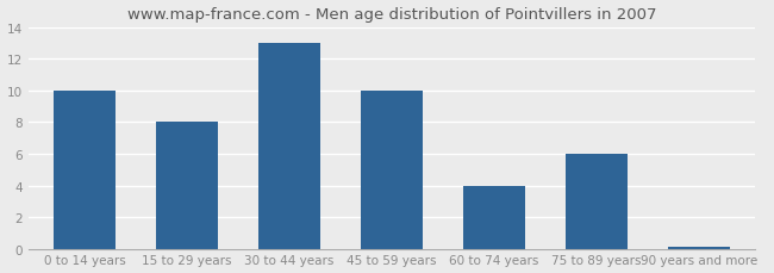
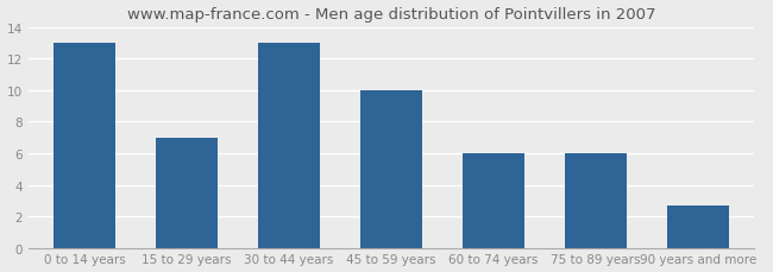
0 to 14 years: 10.0 -> 13.0
15 to 29 years: 8.0 -> 7.0
60 to 74 years: 4.0 -> 6.0
90 years and more: 0.1 -> 2.7
